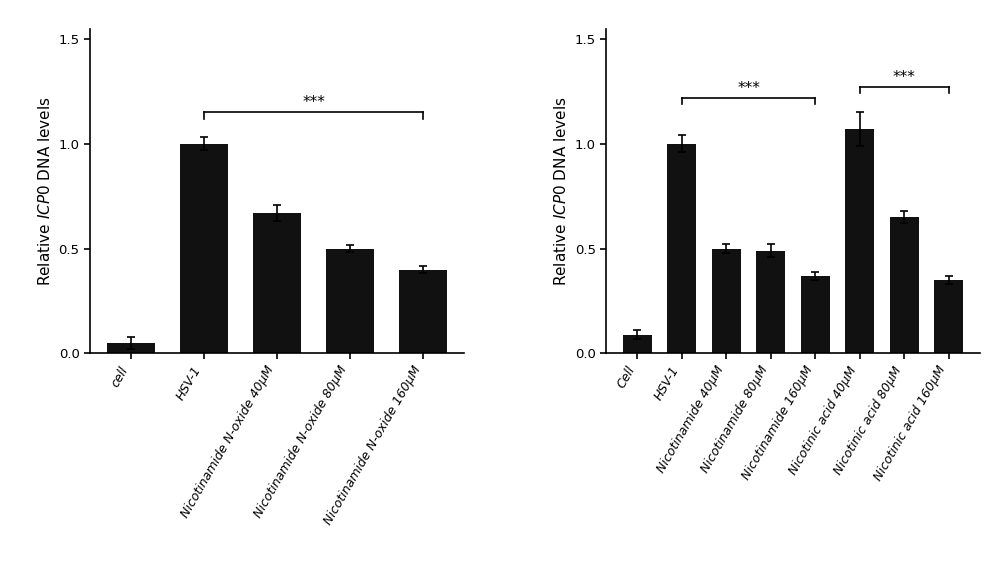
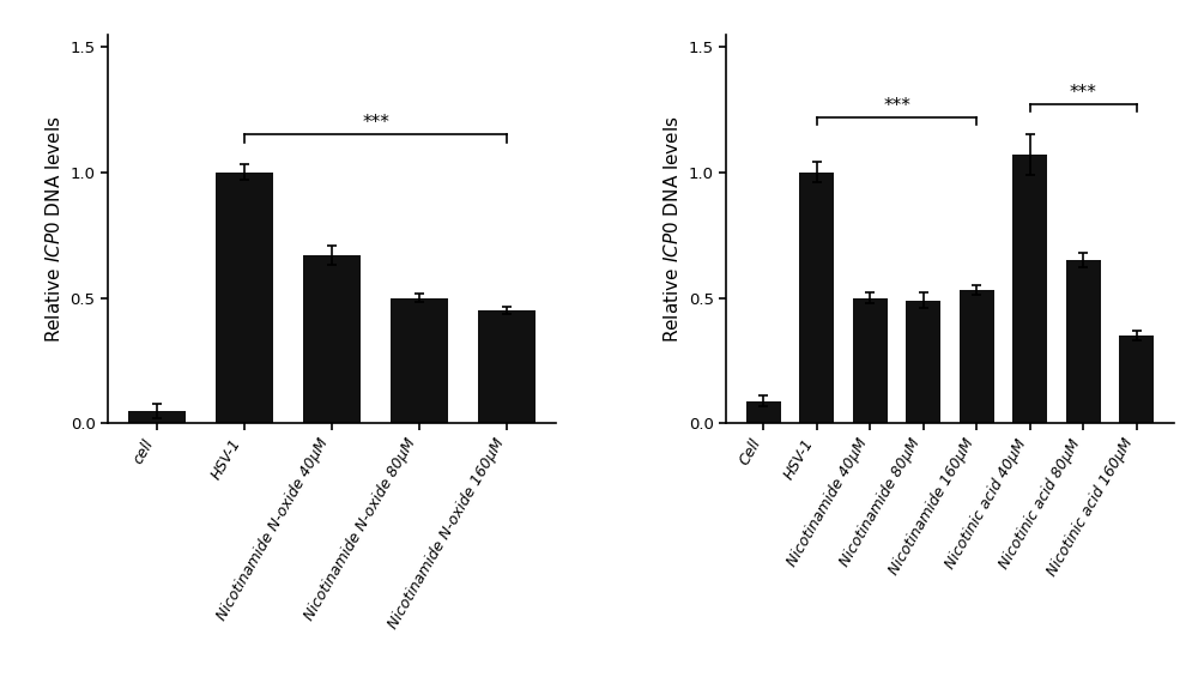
Nicotinamide N-oxide 160μM: 0.40 -> 0.45
Nicotinamide 160μM: 0.37 -> 0.53
